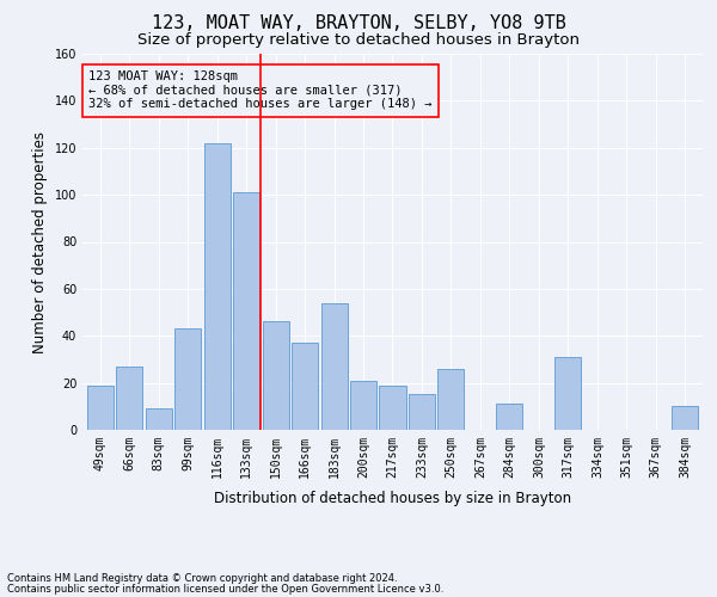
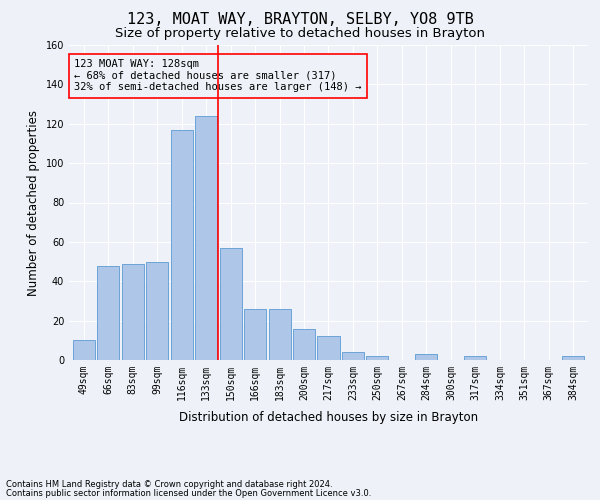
49sqm: 19 -> 10
66sqm: 27 -> 48
83sqm: 9 -> 49
99sqm: 43 -> 50
116sqm: 122 -> 117
133sqm: 101 -> 124
150sqm: 46 -> 57
166sqm: 37 -> 26
183sqm: 54 -> 26
200sqm: 21 -> 16
217sqm: 19 -> 12
233sqm: 15 -> 4
250sqm: 26 -> 2
284sqm: 11 -> 3
317sqm: 31 -> 2
384sqm: 10 -> 2
